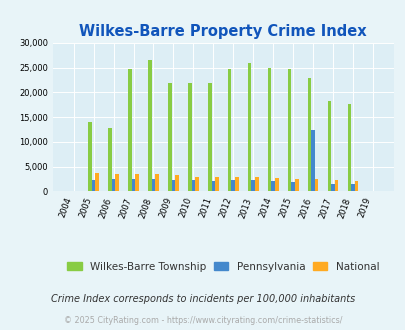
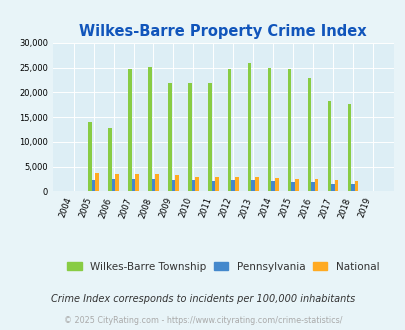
Wilkes-Barre Township/2008: 26,500 -> 25,100
Pennsylvania/2016: 12,500 -> 1,800
